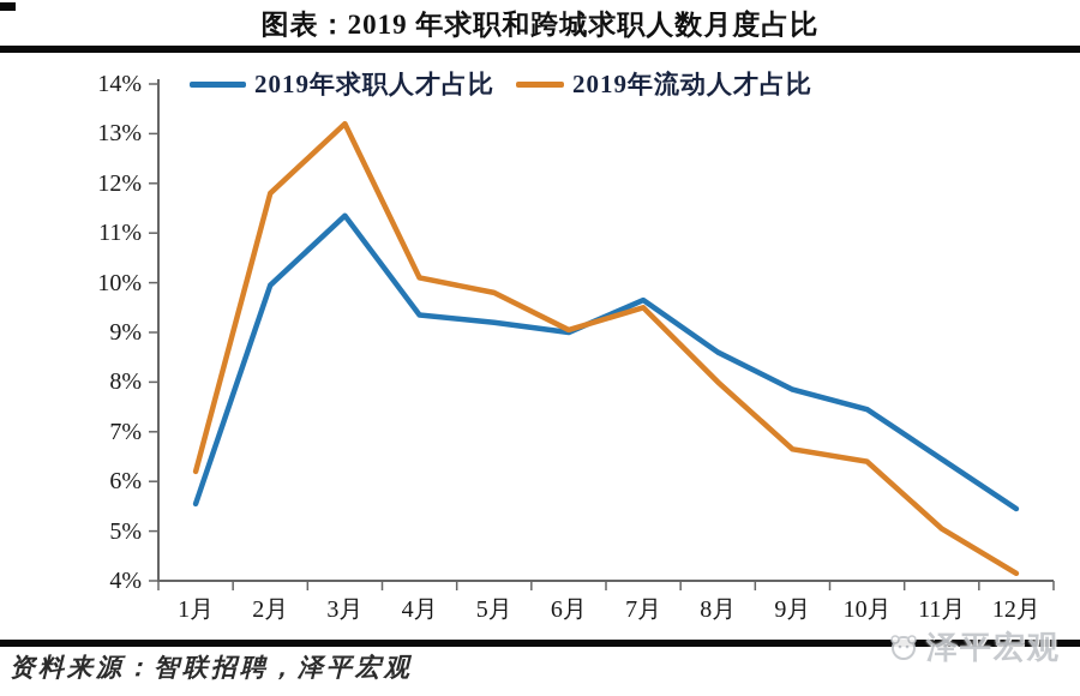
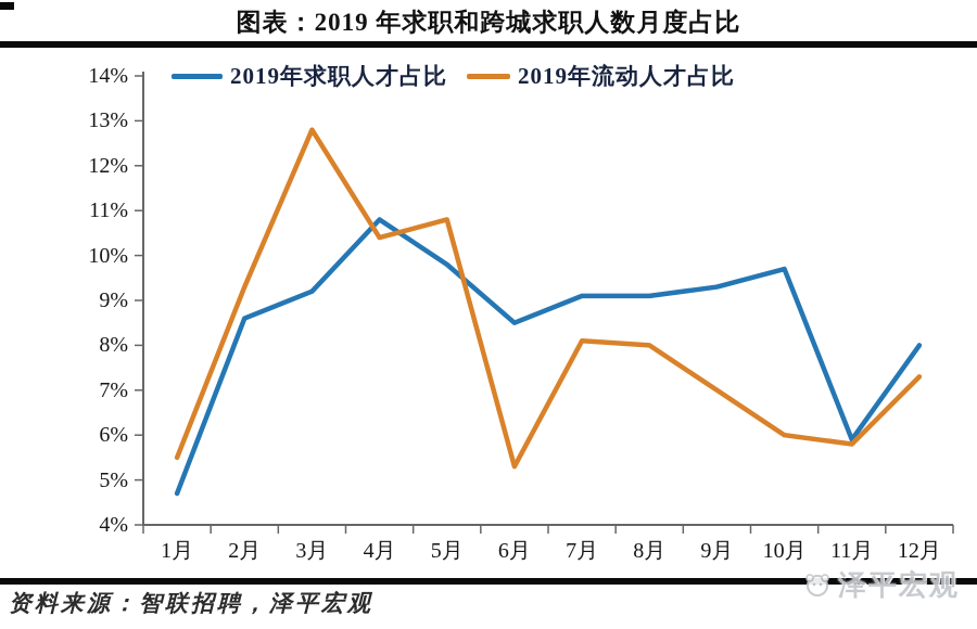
2019年求职人才占比/1月: 5.5% -> 4.7%
2019年流动人才占比/1月: 6.2% -> 5.5%
2019年求职人才占比/2月: 9.9% -> 8.6%
2019年流动人才占比/2月: 11.8% -> 9.3%
2019年求职人才占比/3月: 11.3% -> 9.2%
2019年流动人才占比/3月: 13.2% -> 12.8%
2019年求职人才占比/4月: 9.3% -> 10.8%
2019年流动人才占比/4月: 10.1% -> 10.4%
2019年求职人才占比/5月: 9.2% -> 9.8%
2019年流动人才占比/5月: 9.8% -> 10.8%
2019年求职人才占比/6月: 9.0% -> 8.5%
2019年流动人才占比/6月: 9.1% -> 5.3%
2019年求职人才占比/7月: 9.7% -> 9.1%
2019年流动人才占比/7月: 9.5% -> 8.1%
2019年求职人才占比/8月: 8.6% -> 9.1%
2019年求职人才占比/9月: 7.8% -> 9.3%
2019年流动人才占比/9月: 6.7% -> 7.0%
2019年求职人才占比/10月: 7.5% -> 9.7%
2019年流动人才占比/10月: 6.4% -> 6.0%
2019年求职人才占比/11月: 6.5% -> 5.9%
2019年流动人才占比/11月: 5.0% -> 5.8%
2019年求职人才占比/12月: 5.5% -> 8.0%
2019年流动人才占比/12月: 4.2% -> 7.3%
